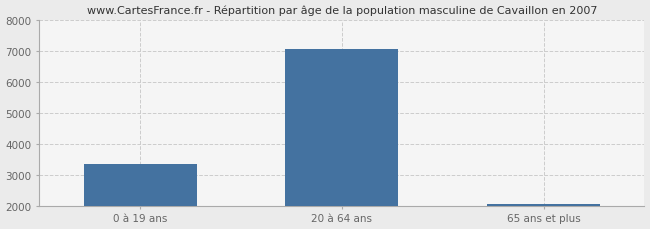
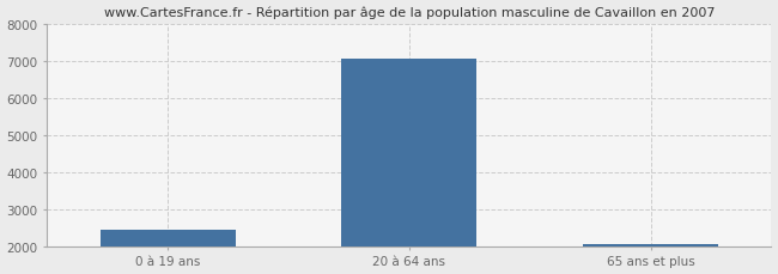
0 à 19 ans: 3350 -> 2450
